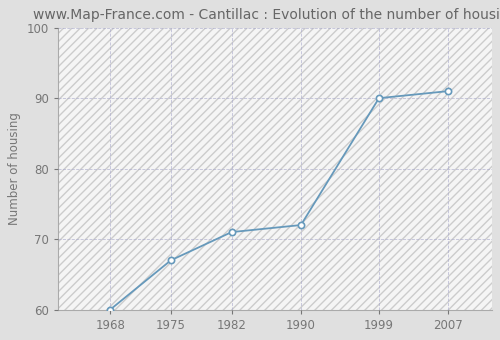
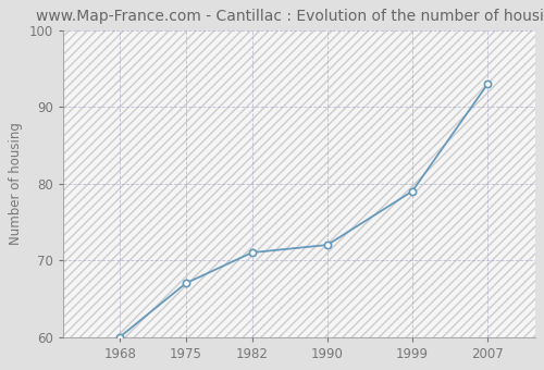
1999: 90 -> 79
2007: 91 -> 93
